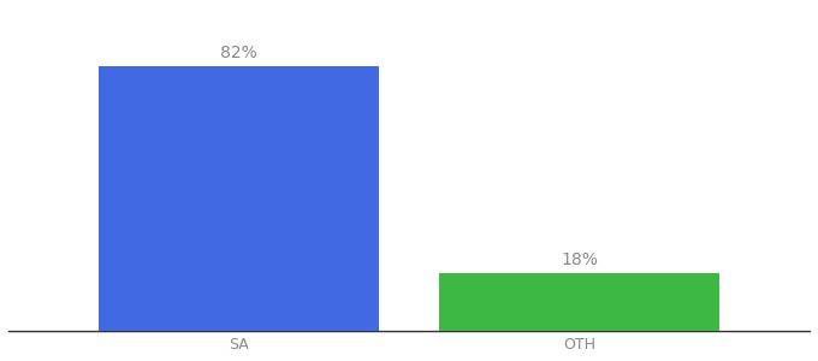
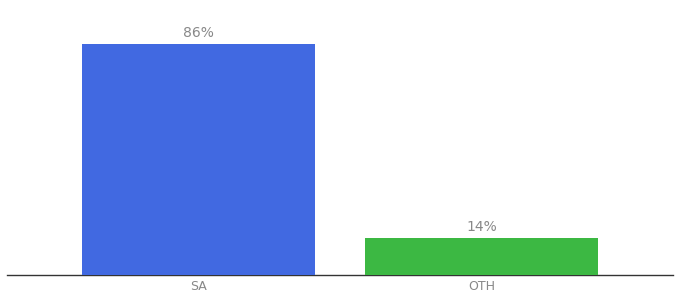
SA: 82% -> 86%
OTH: 18% -> 14%
